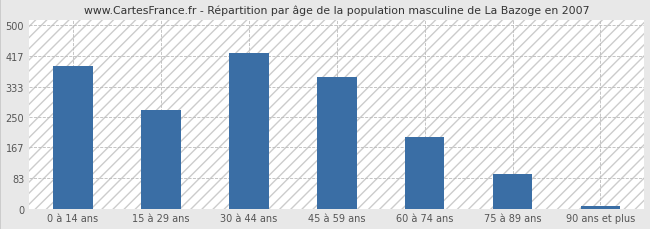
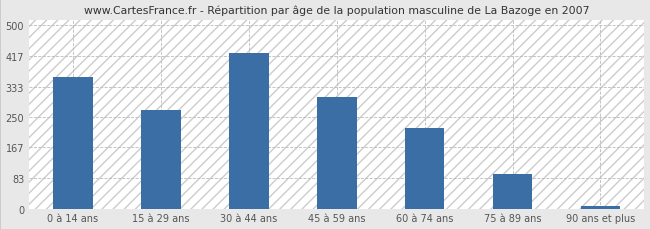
0 à 14 ans: 390 -> 360
45 à 59 ans: 360 -> 305
60 à 74 ans: 195 -> 220
